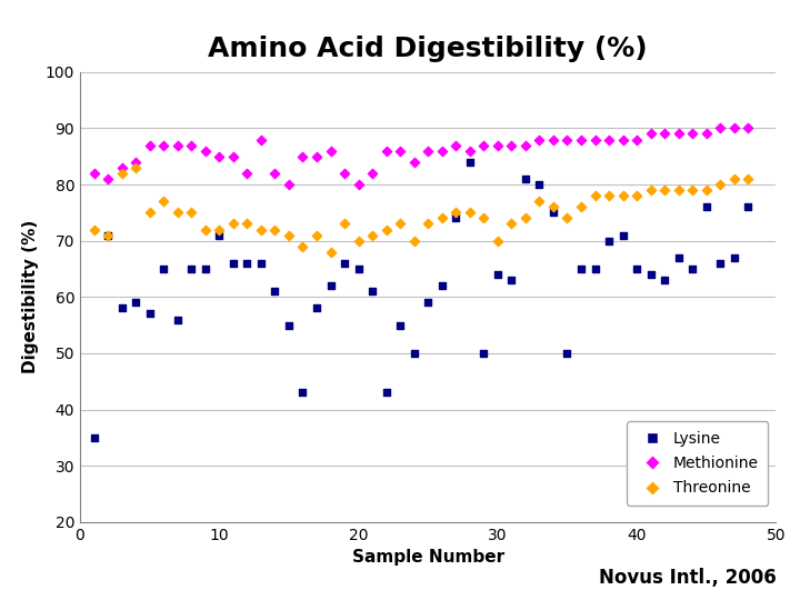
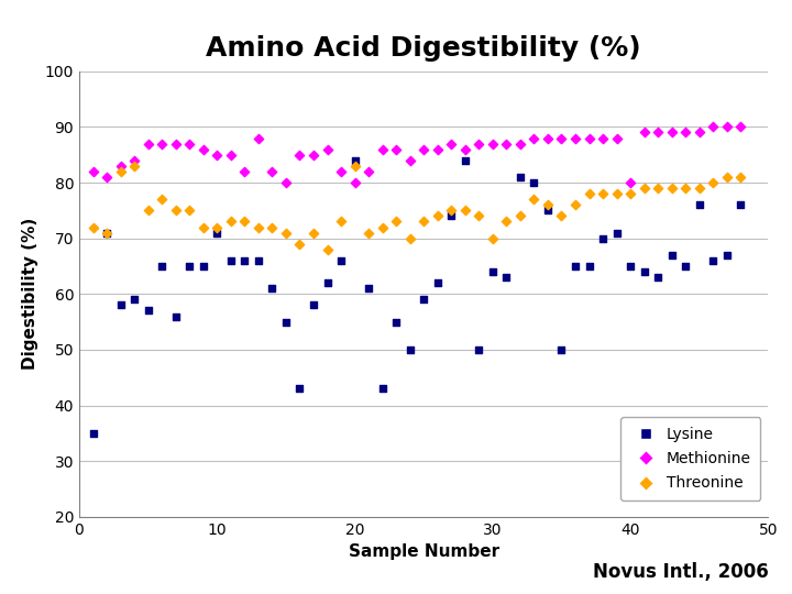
Lysine/20: 65 -> 84
Threonine/20: 70 -> 83
Methionine/40: 88 -> 80
